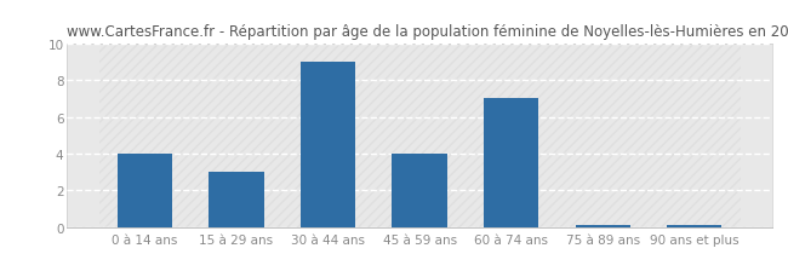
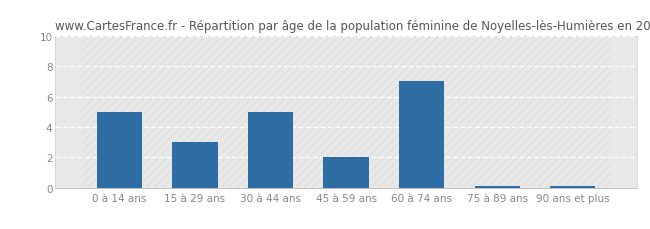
0 à 14 ans: 4.0 -> 5.0
30 à 44 ans: 9.0 -> 5.0
45 à 59 ans: 4.0 -> 2.0
